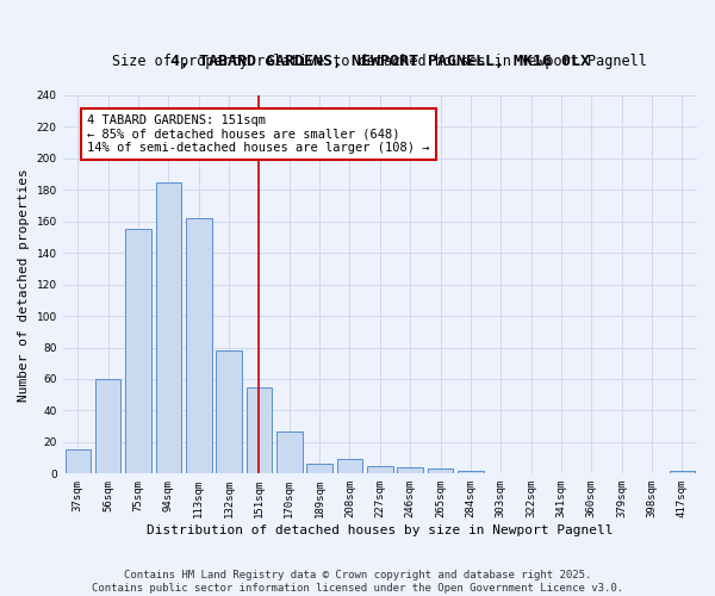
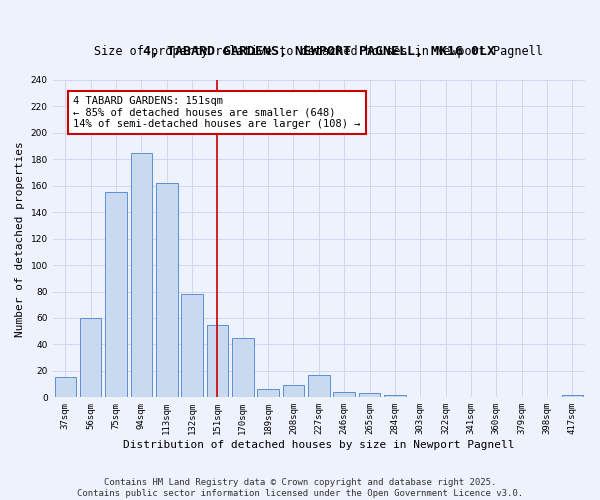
170sqm: 27 -> 45
227sqm: 5 -> 17
